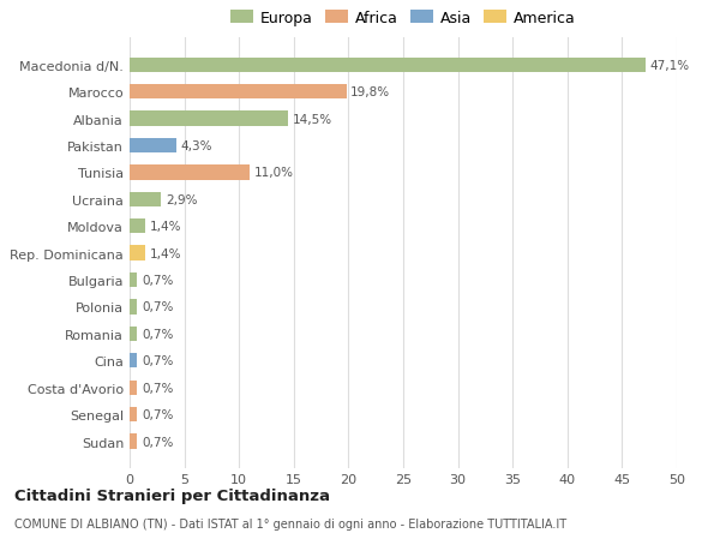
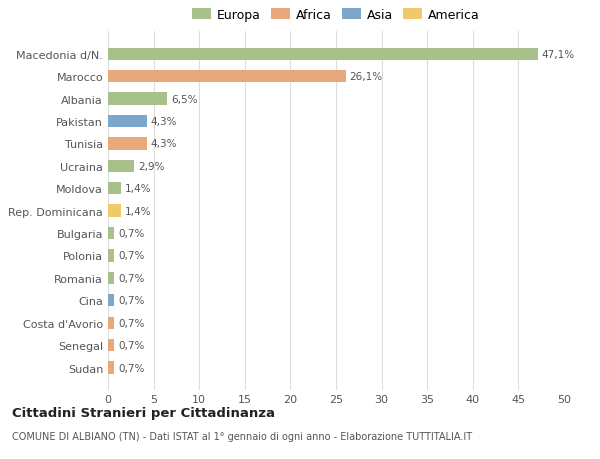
Marocco: 19,8% -> 26,1%
Albania: 14,5% -> 6,5%
Tunisia: 11,0% -> 4,3%
